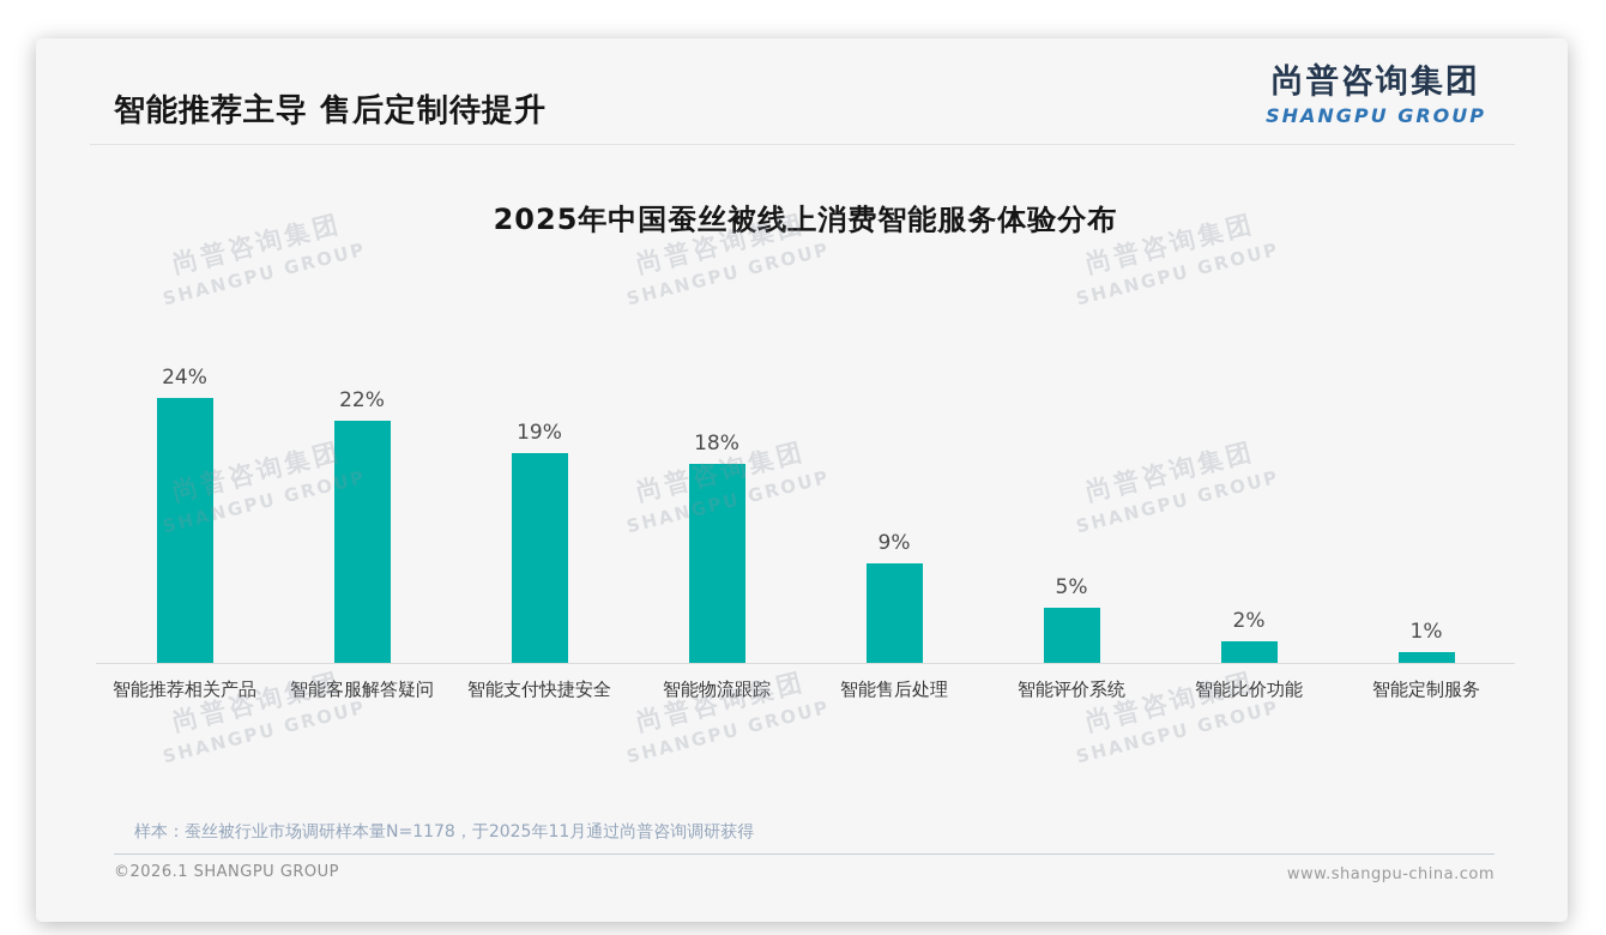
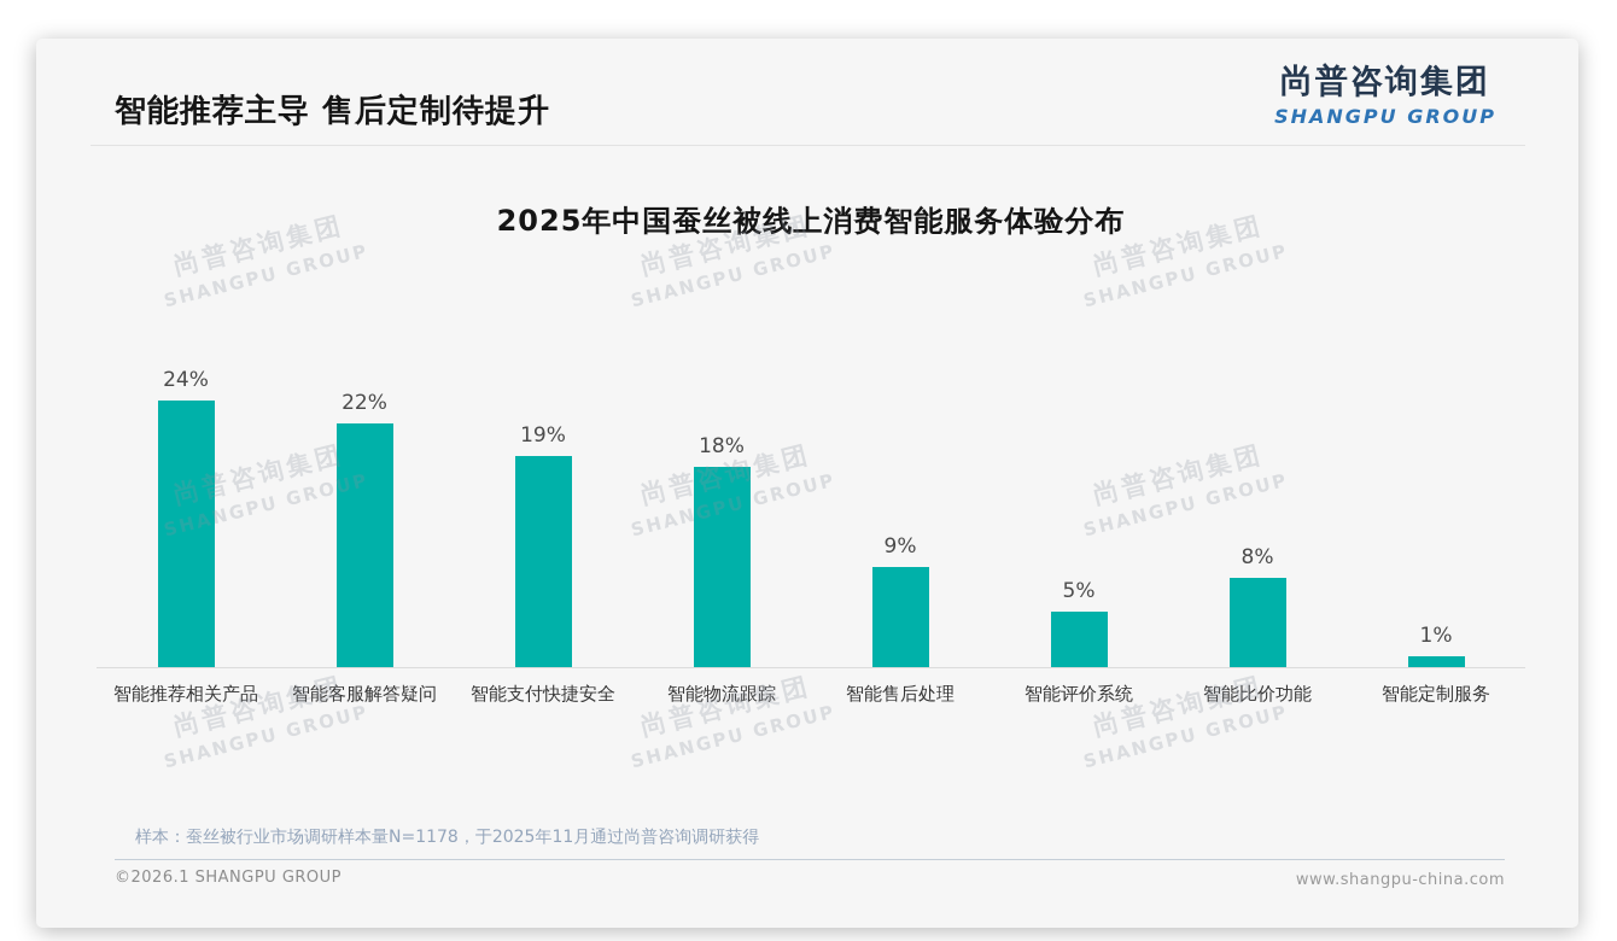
智能比价功能: 2% -> 8%
